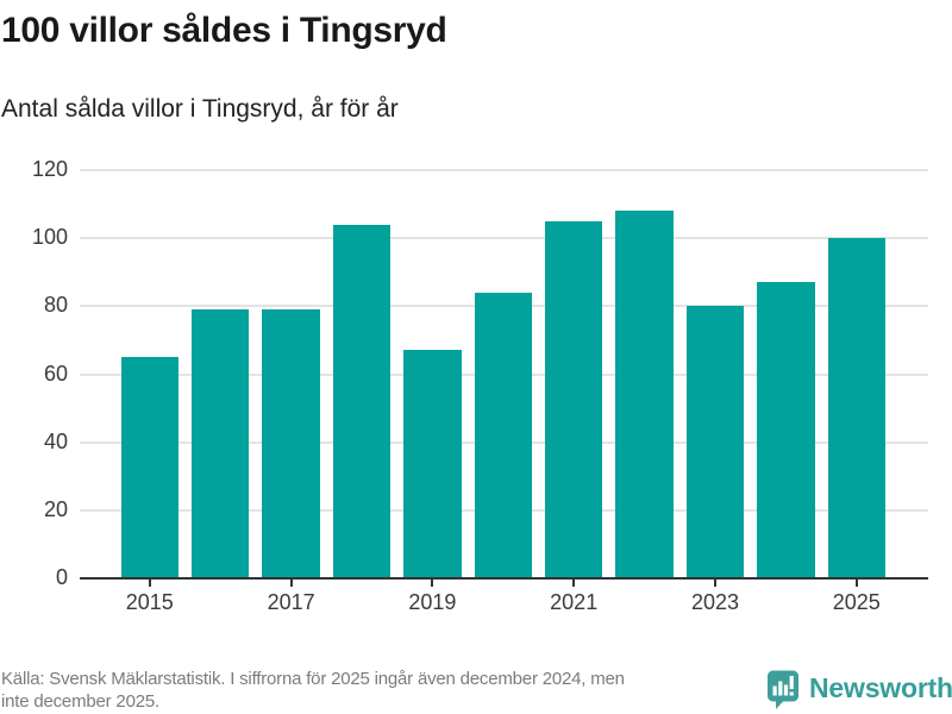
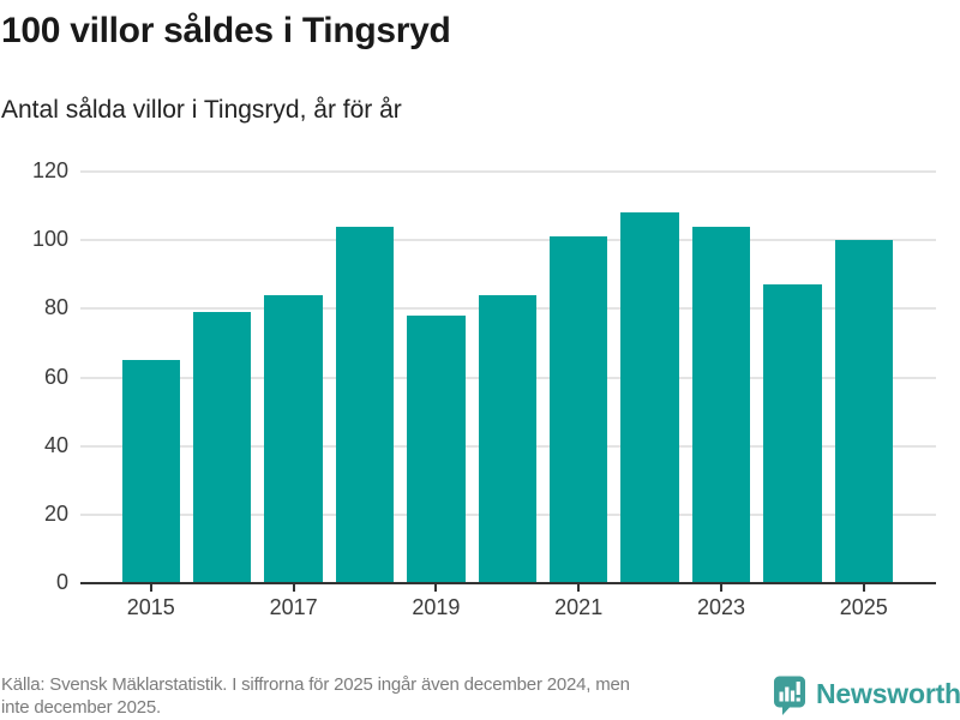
2017: 79 -> 84
2019: 67 -> 78
2021: 105 -> 101
2023: 80 -> 104
